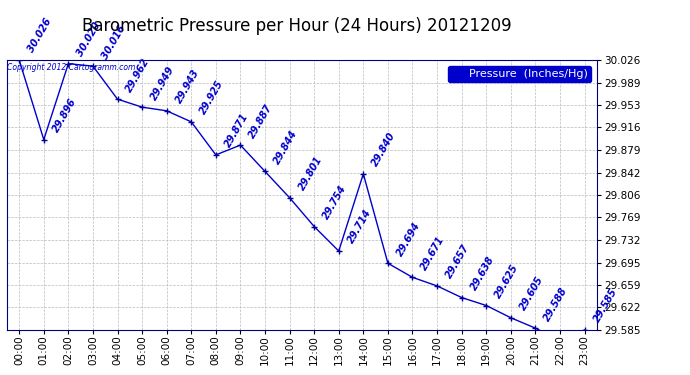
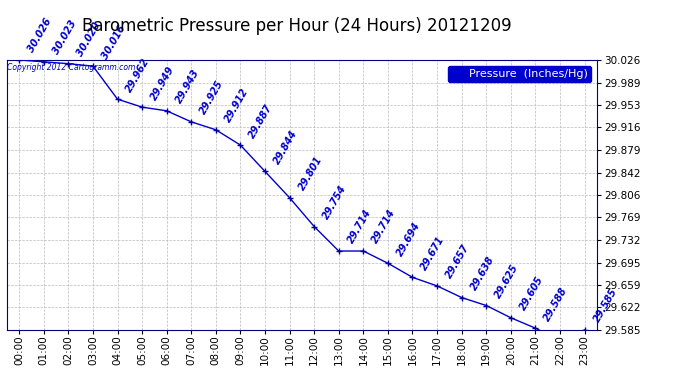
01:00: 29.896 -> 30.023
08:00: 29.871 -> 29.912
14:00: 29.840 -> 29.714
